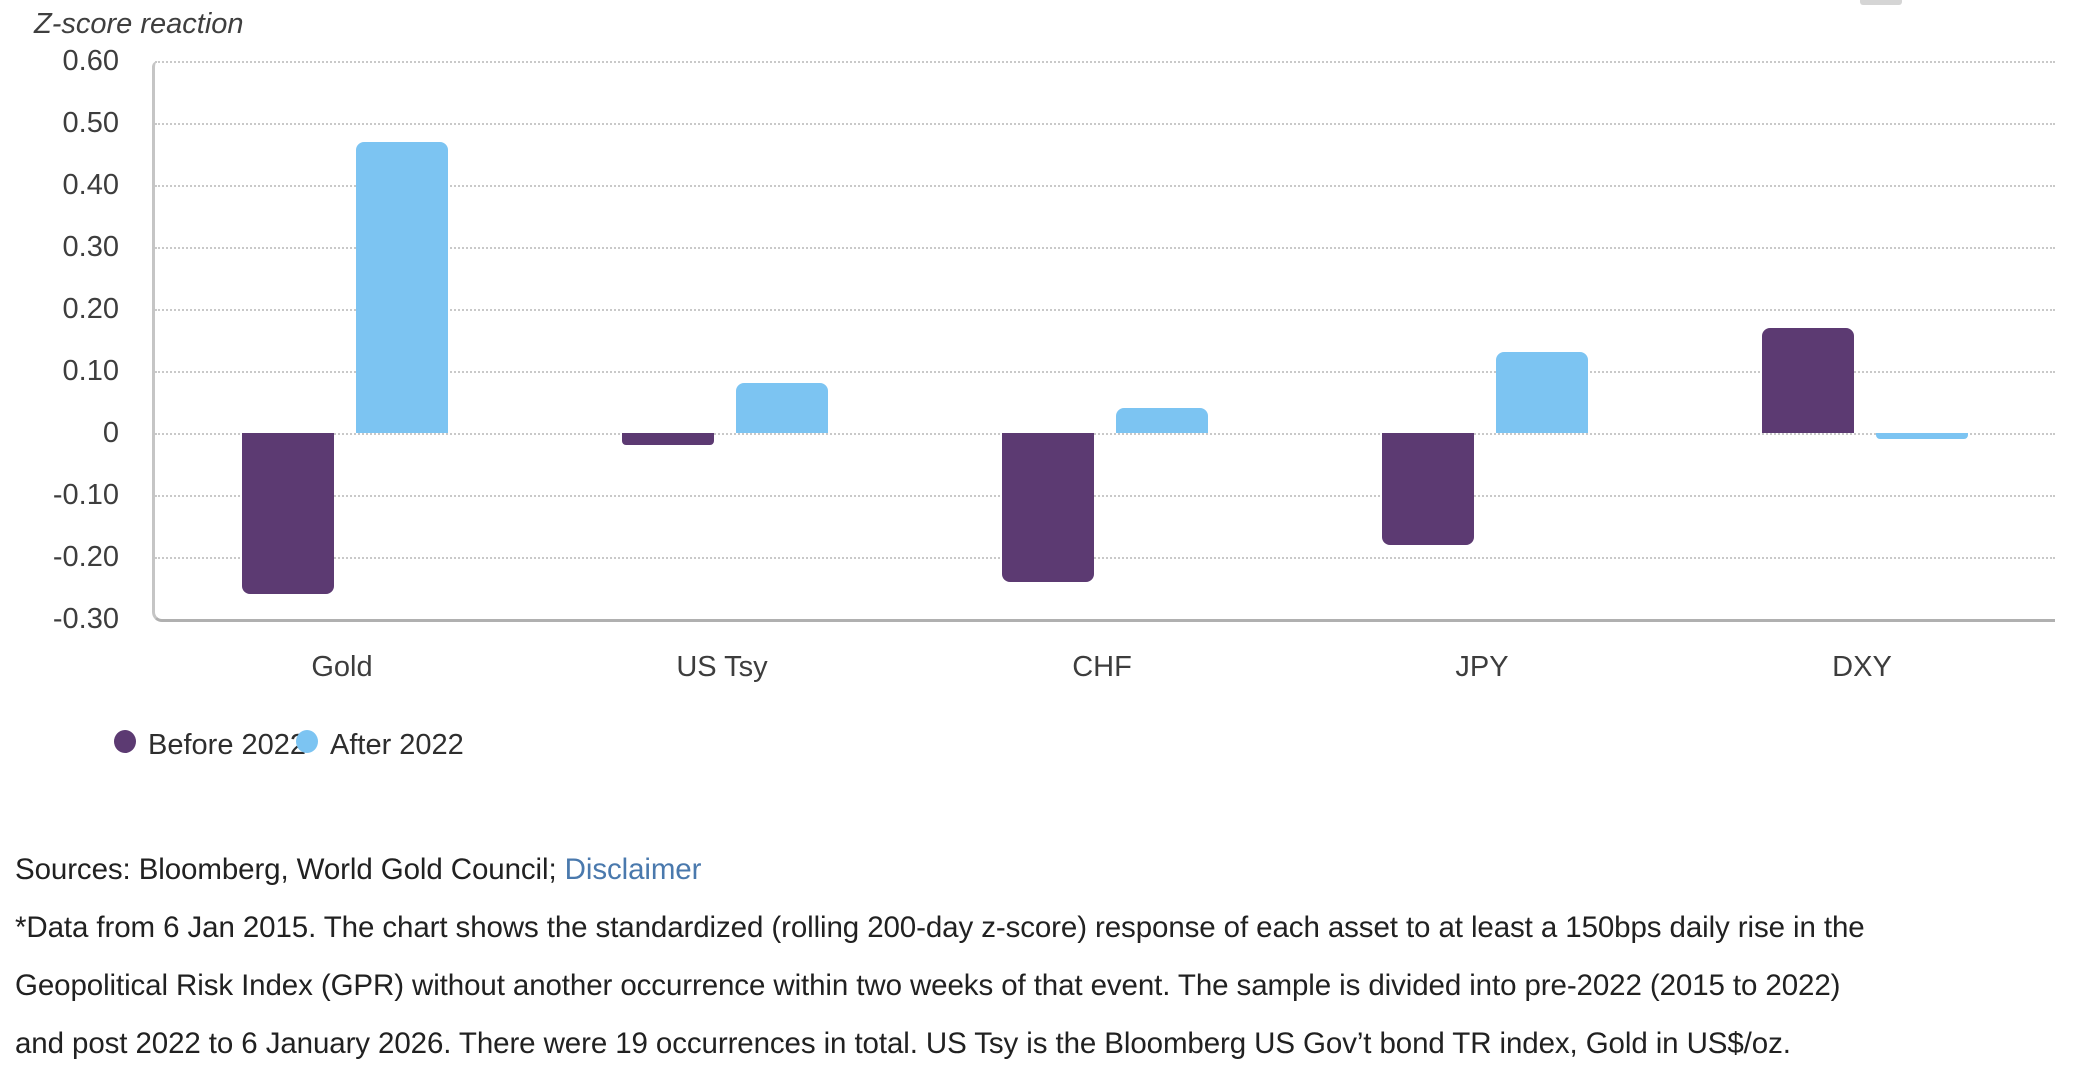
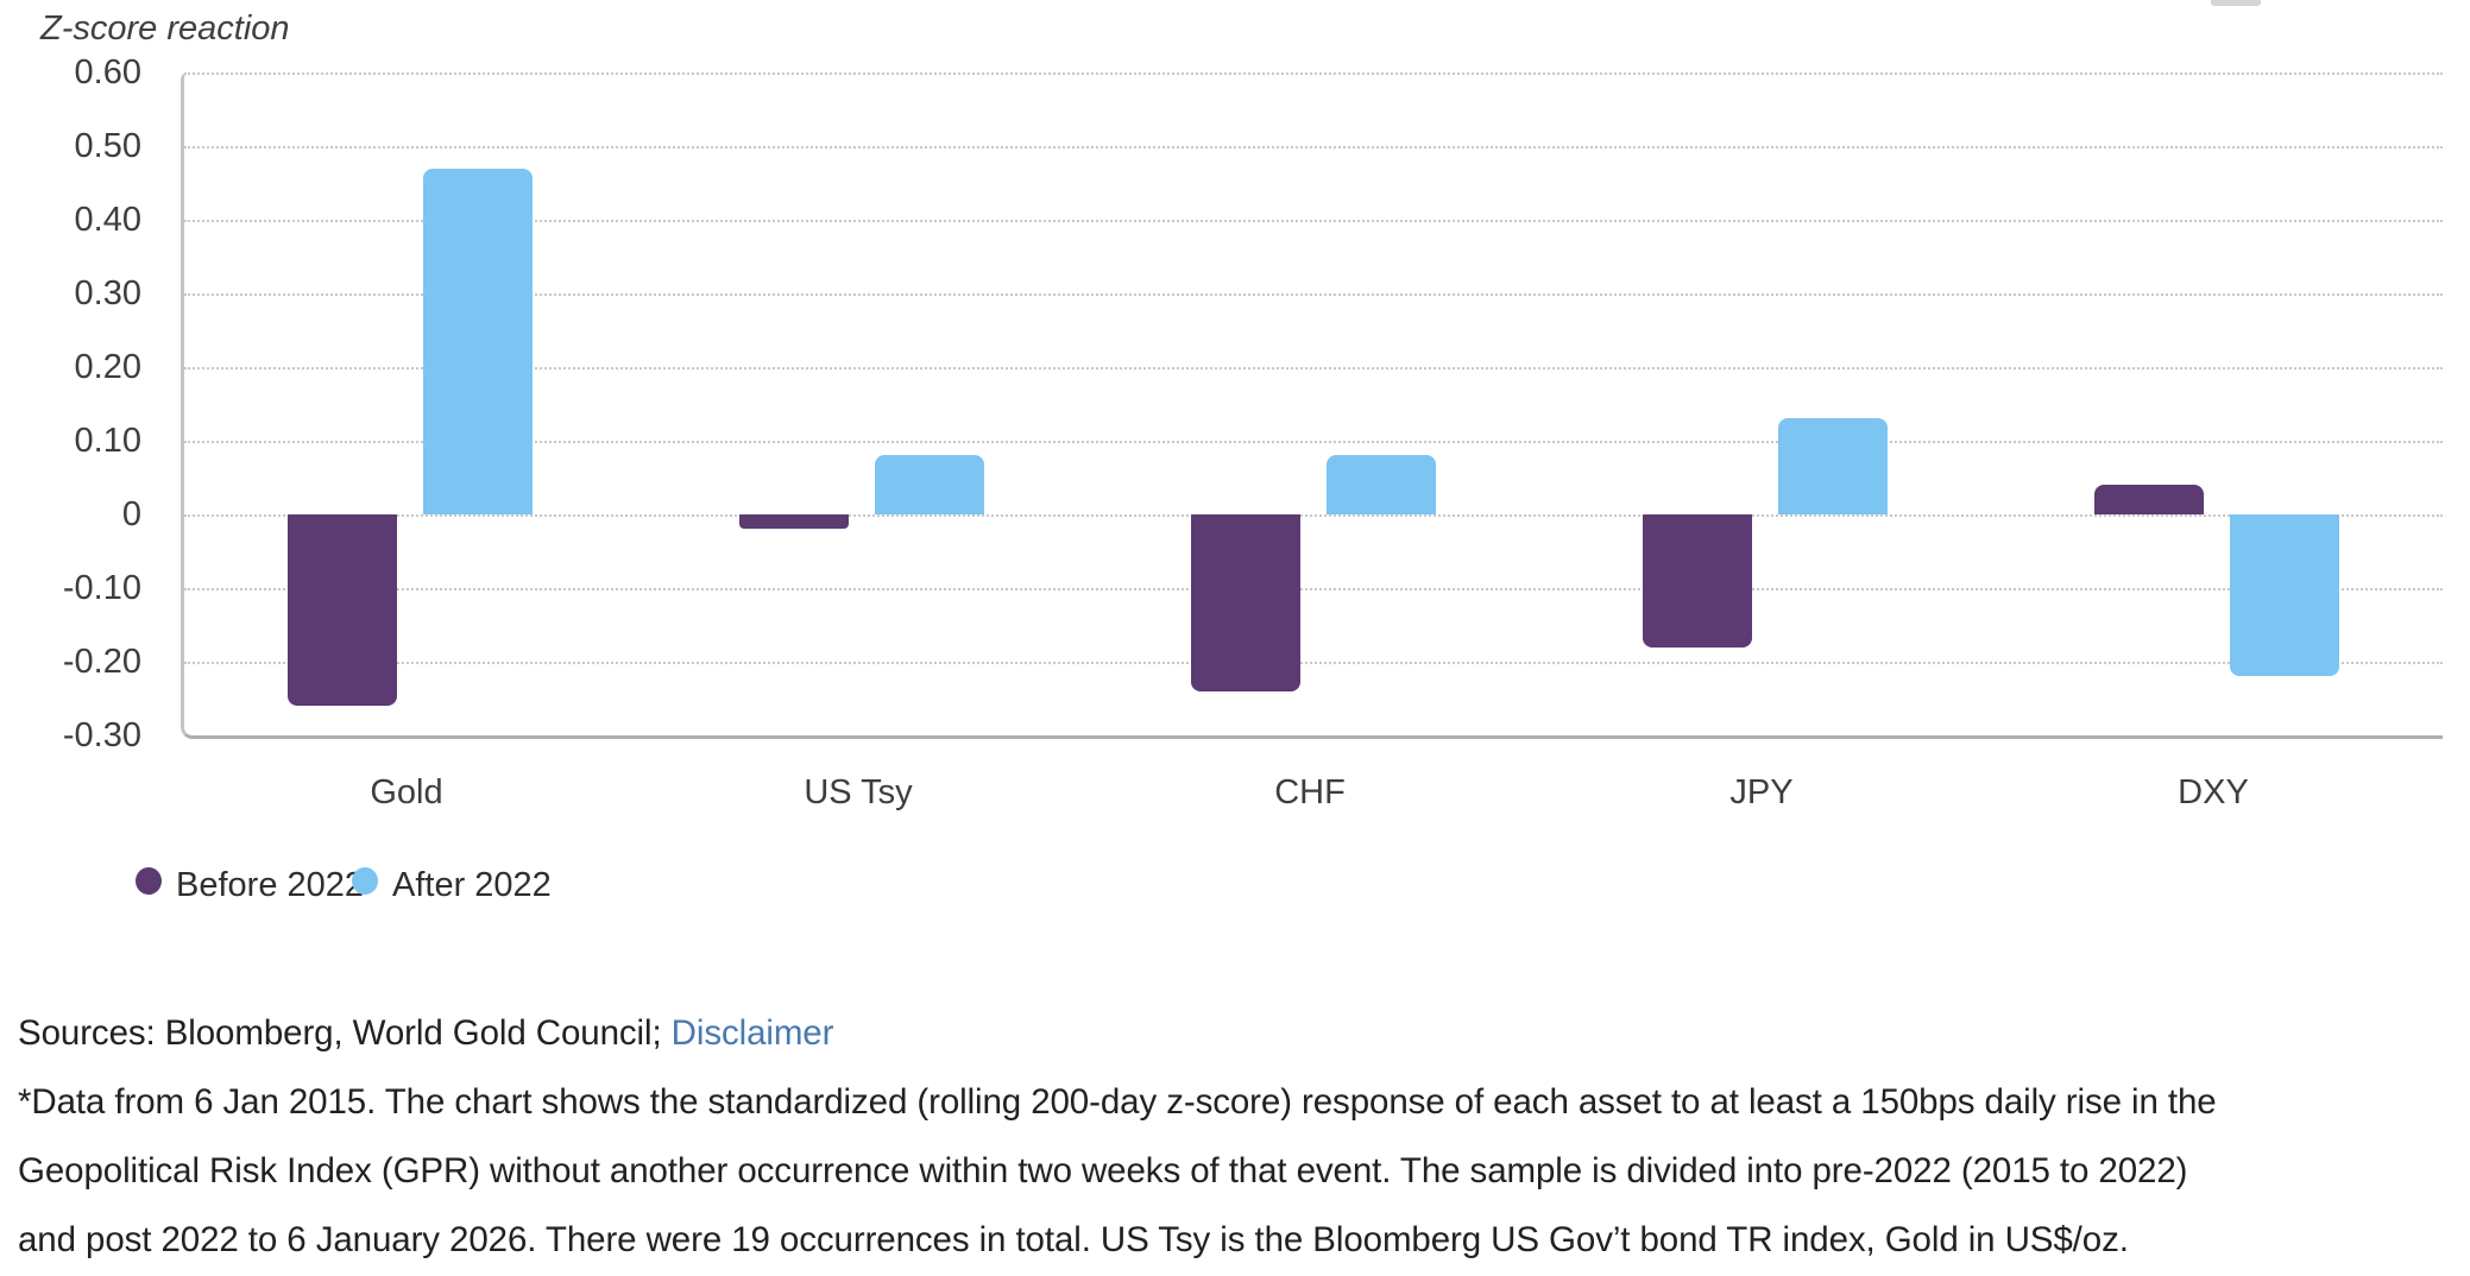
After 2022/CHF: 0.04 -> 0.08
Before 2022/DXY: 0.17 -> 0.04
After 2022/DXY: -0.01 -> -0.22
